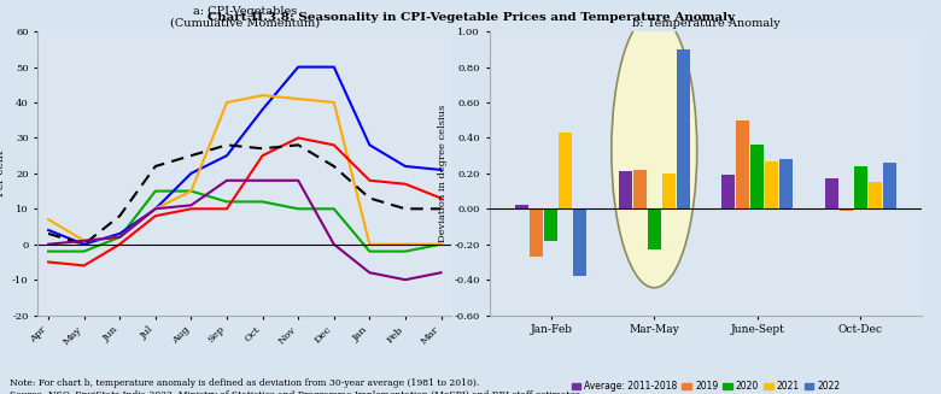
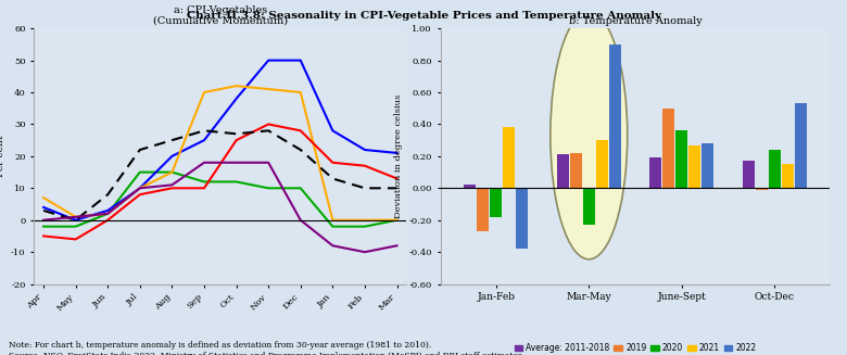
2021/Jan-Feb: 0.43 -> 0.38
2021/Mar-May: 0.20 -> 0.30
2022/Oct-Dec: 0.26 -> 0.53
